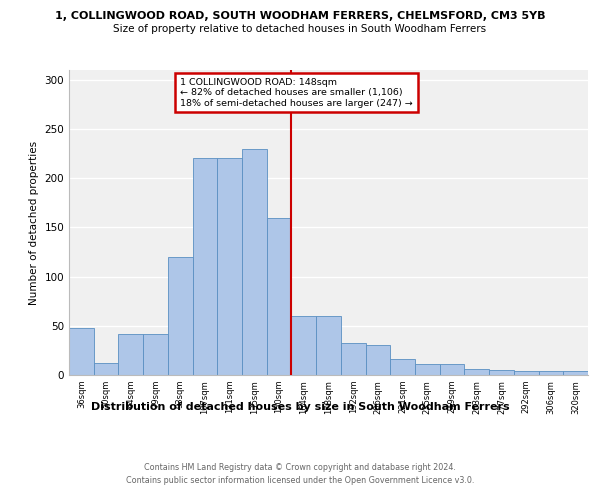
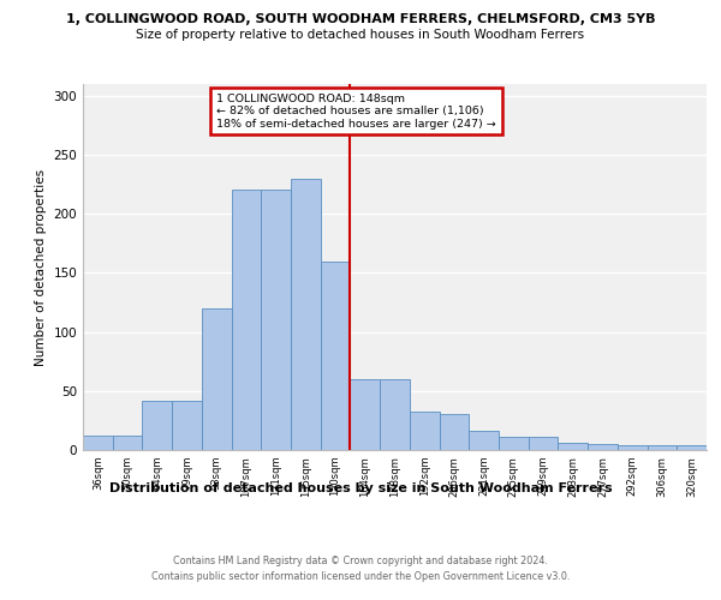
36sqm: 48 -> 12
